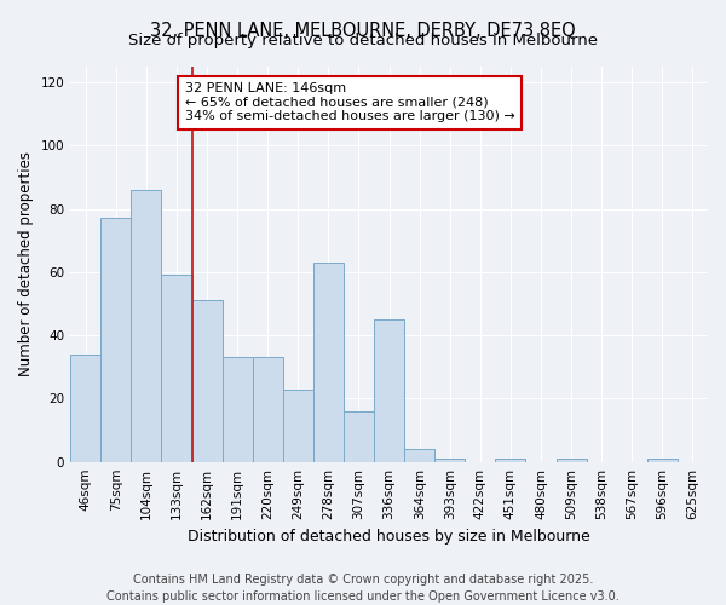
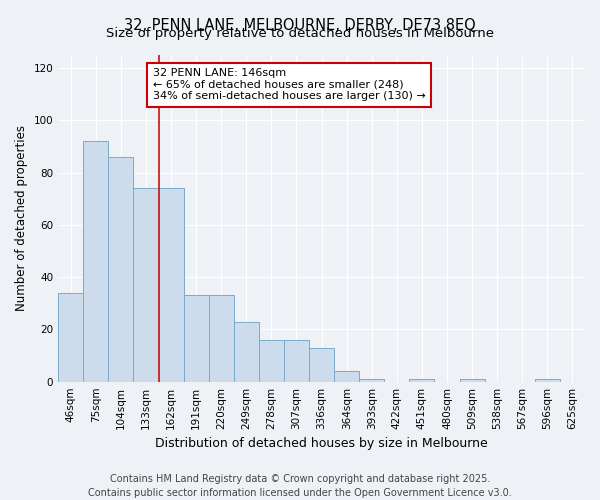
75sqm: 77 -> 92
133sqm: 59 -> 74
162sqm: 51 -> 74
278sqm: 63 -> 16
336sqm: 45 -> 13
